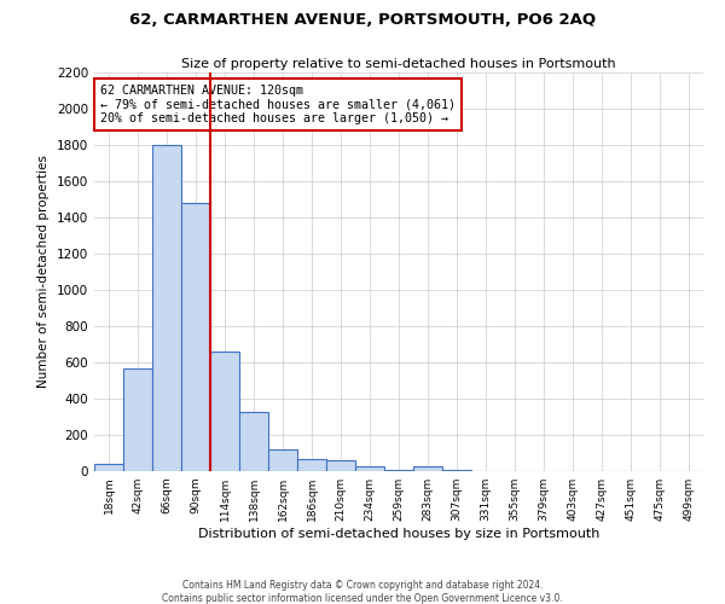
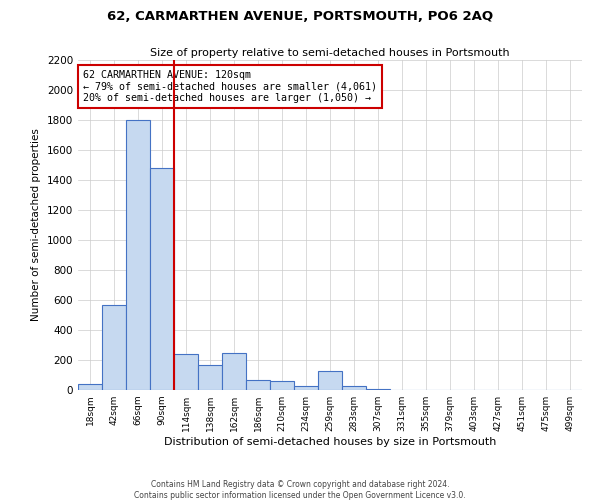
114sqm: 660 -> 240
138sqm: 320 -> 170
162sqm: 120 -> 250
259sqm: 10 -> 130
